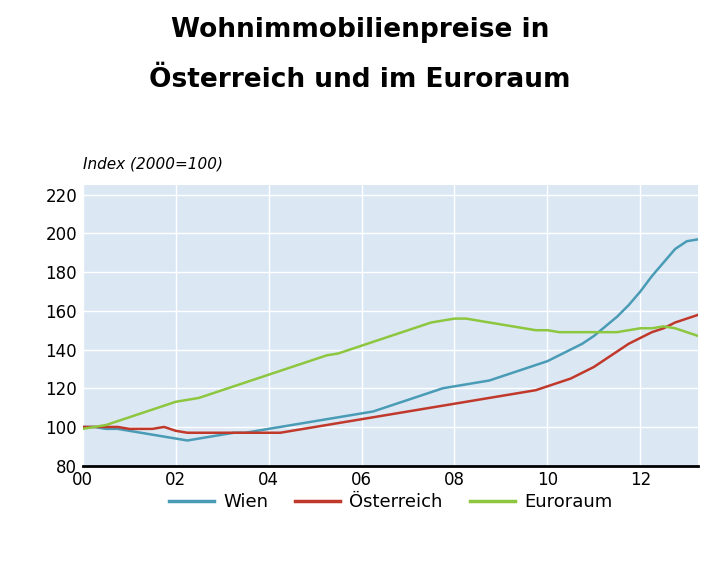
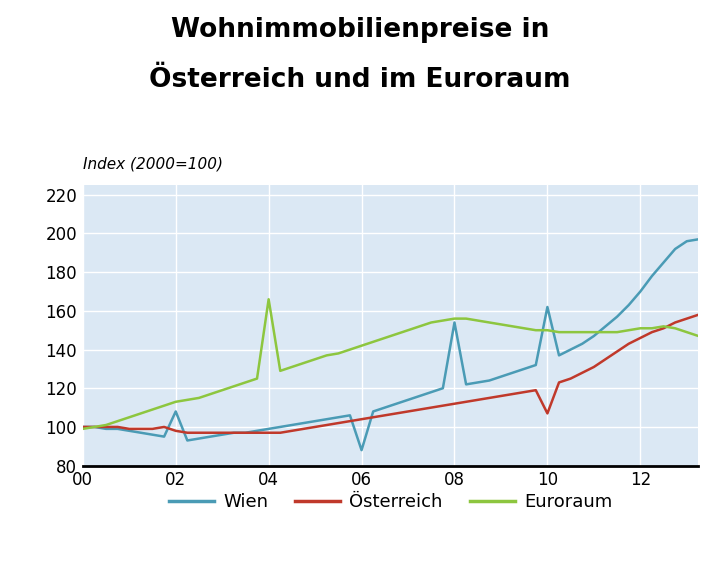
Wien/02: 94 -> 108
Euroraum/04: 127 -> 166
Wien/06: 107 -> 88
Wien/08: 121 -> 154
Wien/10: 134 -> 162
Österreich/10: 121 -> 107
